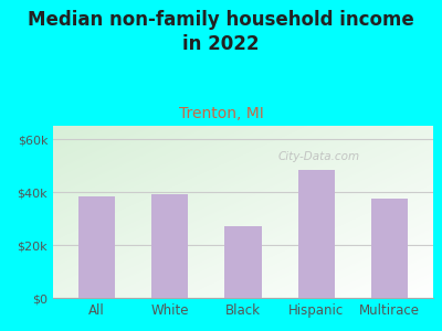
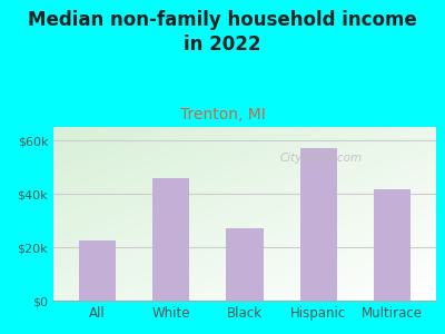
All: $38.5k -> $22.5k
White: $39.0k -> $46.0k
Hispanic: $48.5k -> $57.0k
Multirace: $37.5k -> $41.5k
